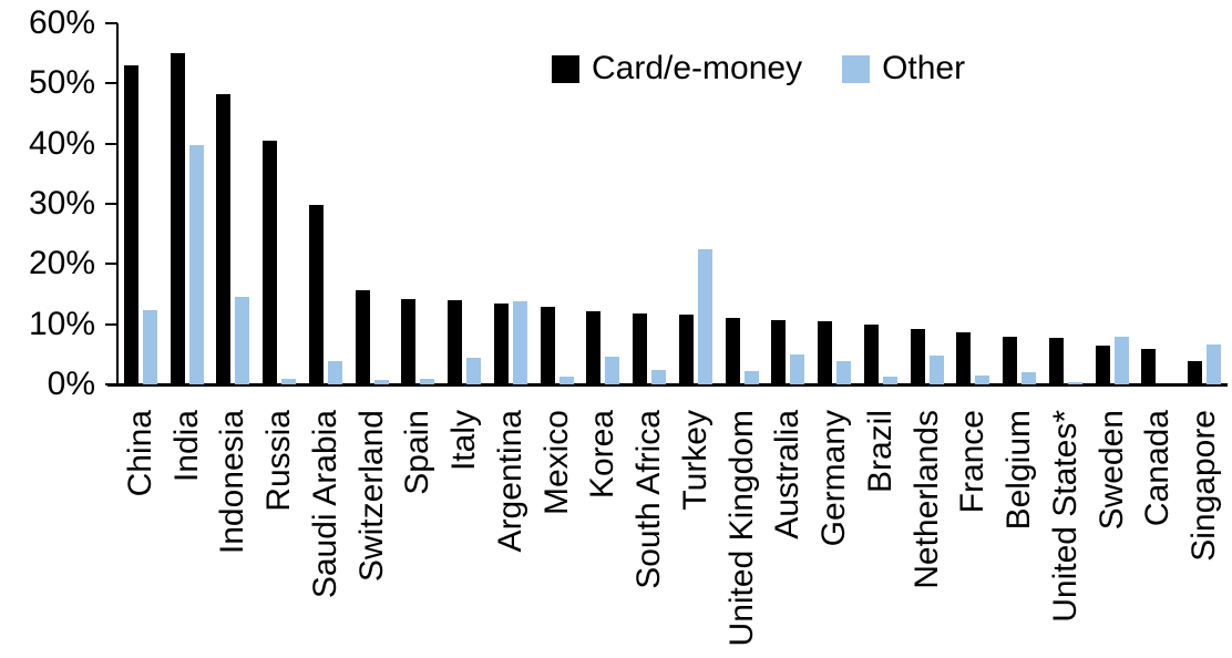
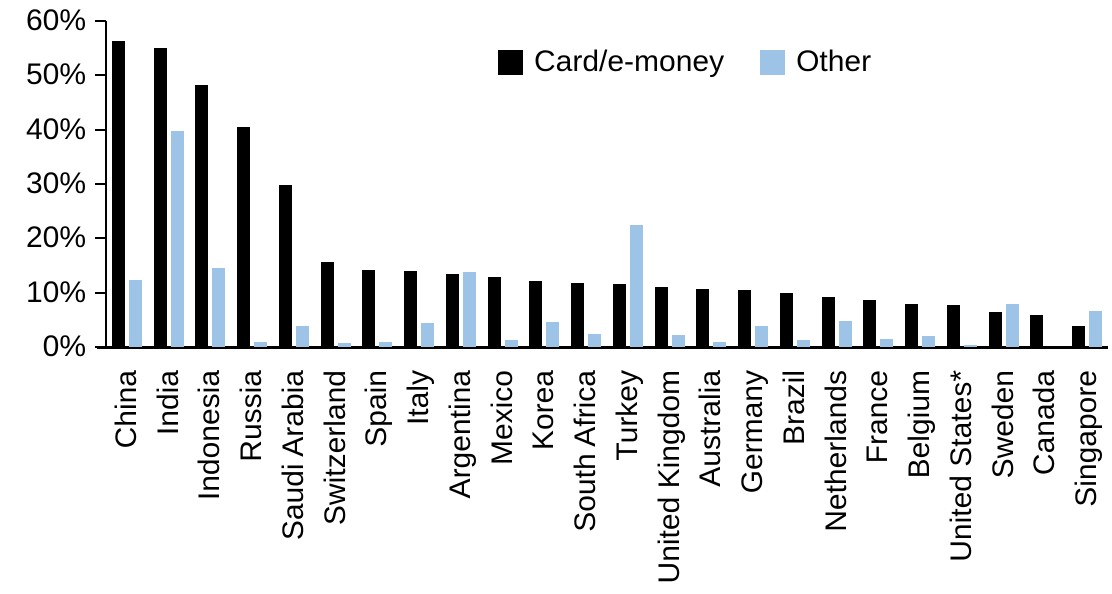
Card/e-money/China: 53% -> 56%
Other/Australia: 5% -> 1%
